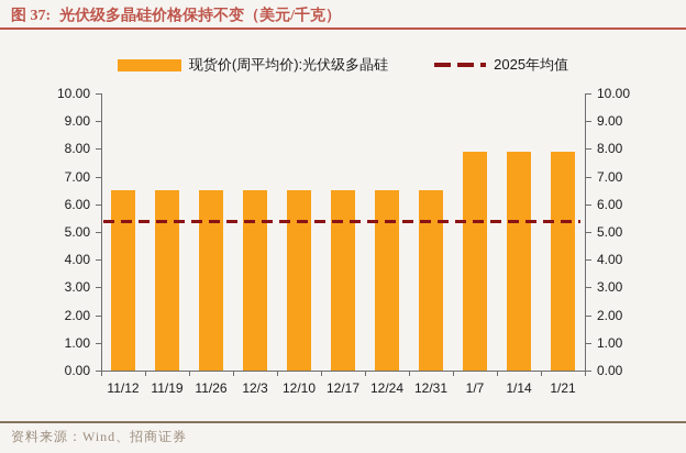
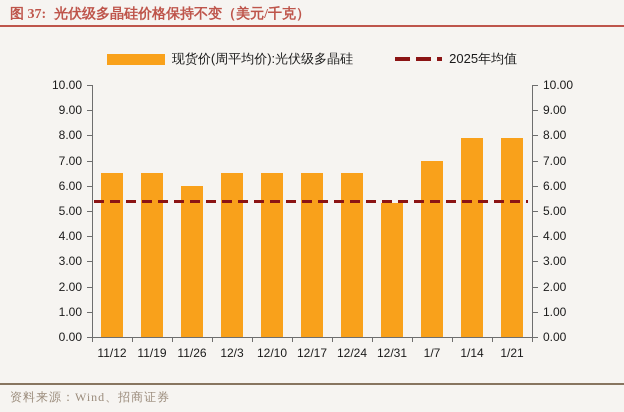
11/26: 6.5 -> 6.0
12/31: 6.5 -> 5.3
1/7: 7.9 -> 7.0
